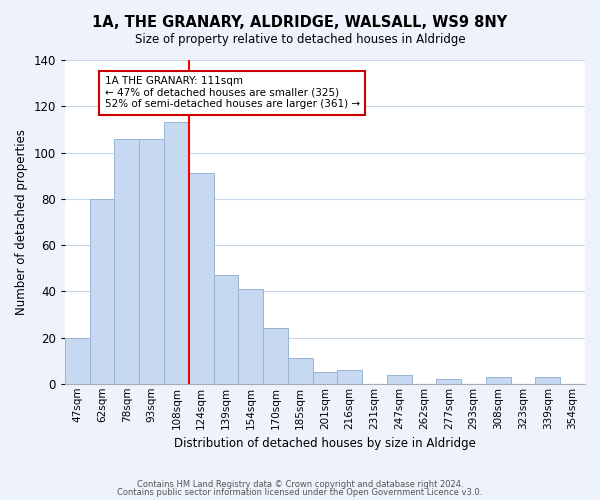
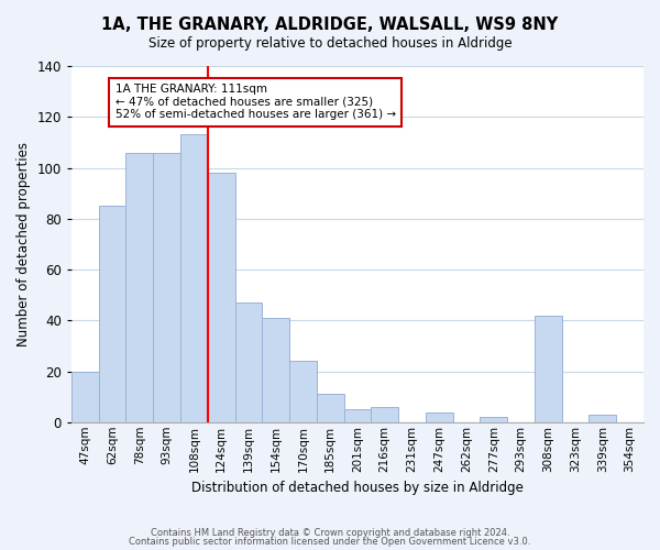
62sqm: 80 -> 85
124sqm: 91 -> 98
308sqm: 3 -> 42
